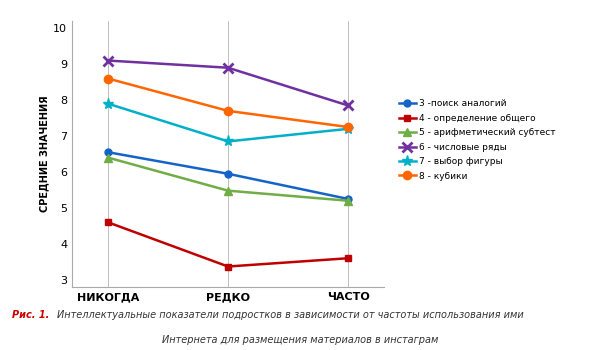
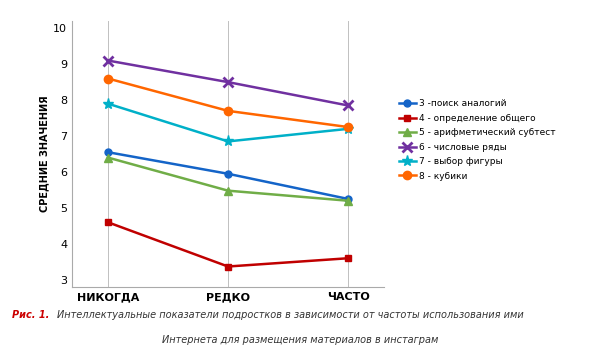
6 - числовые ряды/РЕДКО: 8.90 -> 8.50
